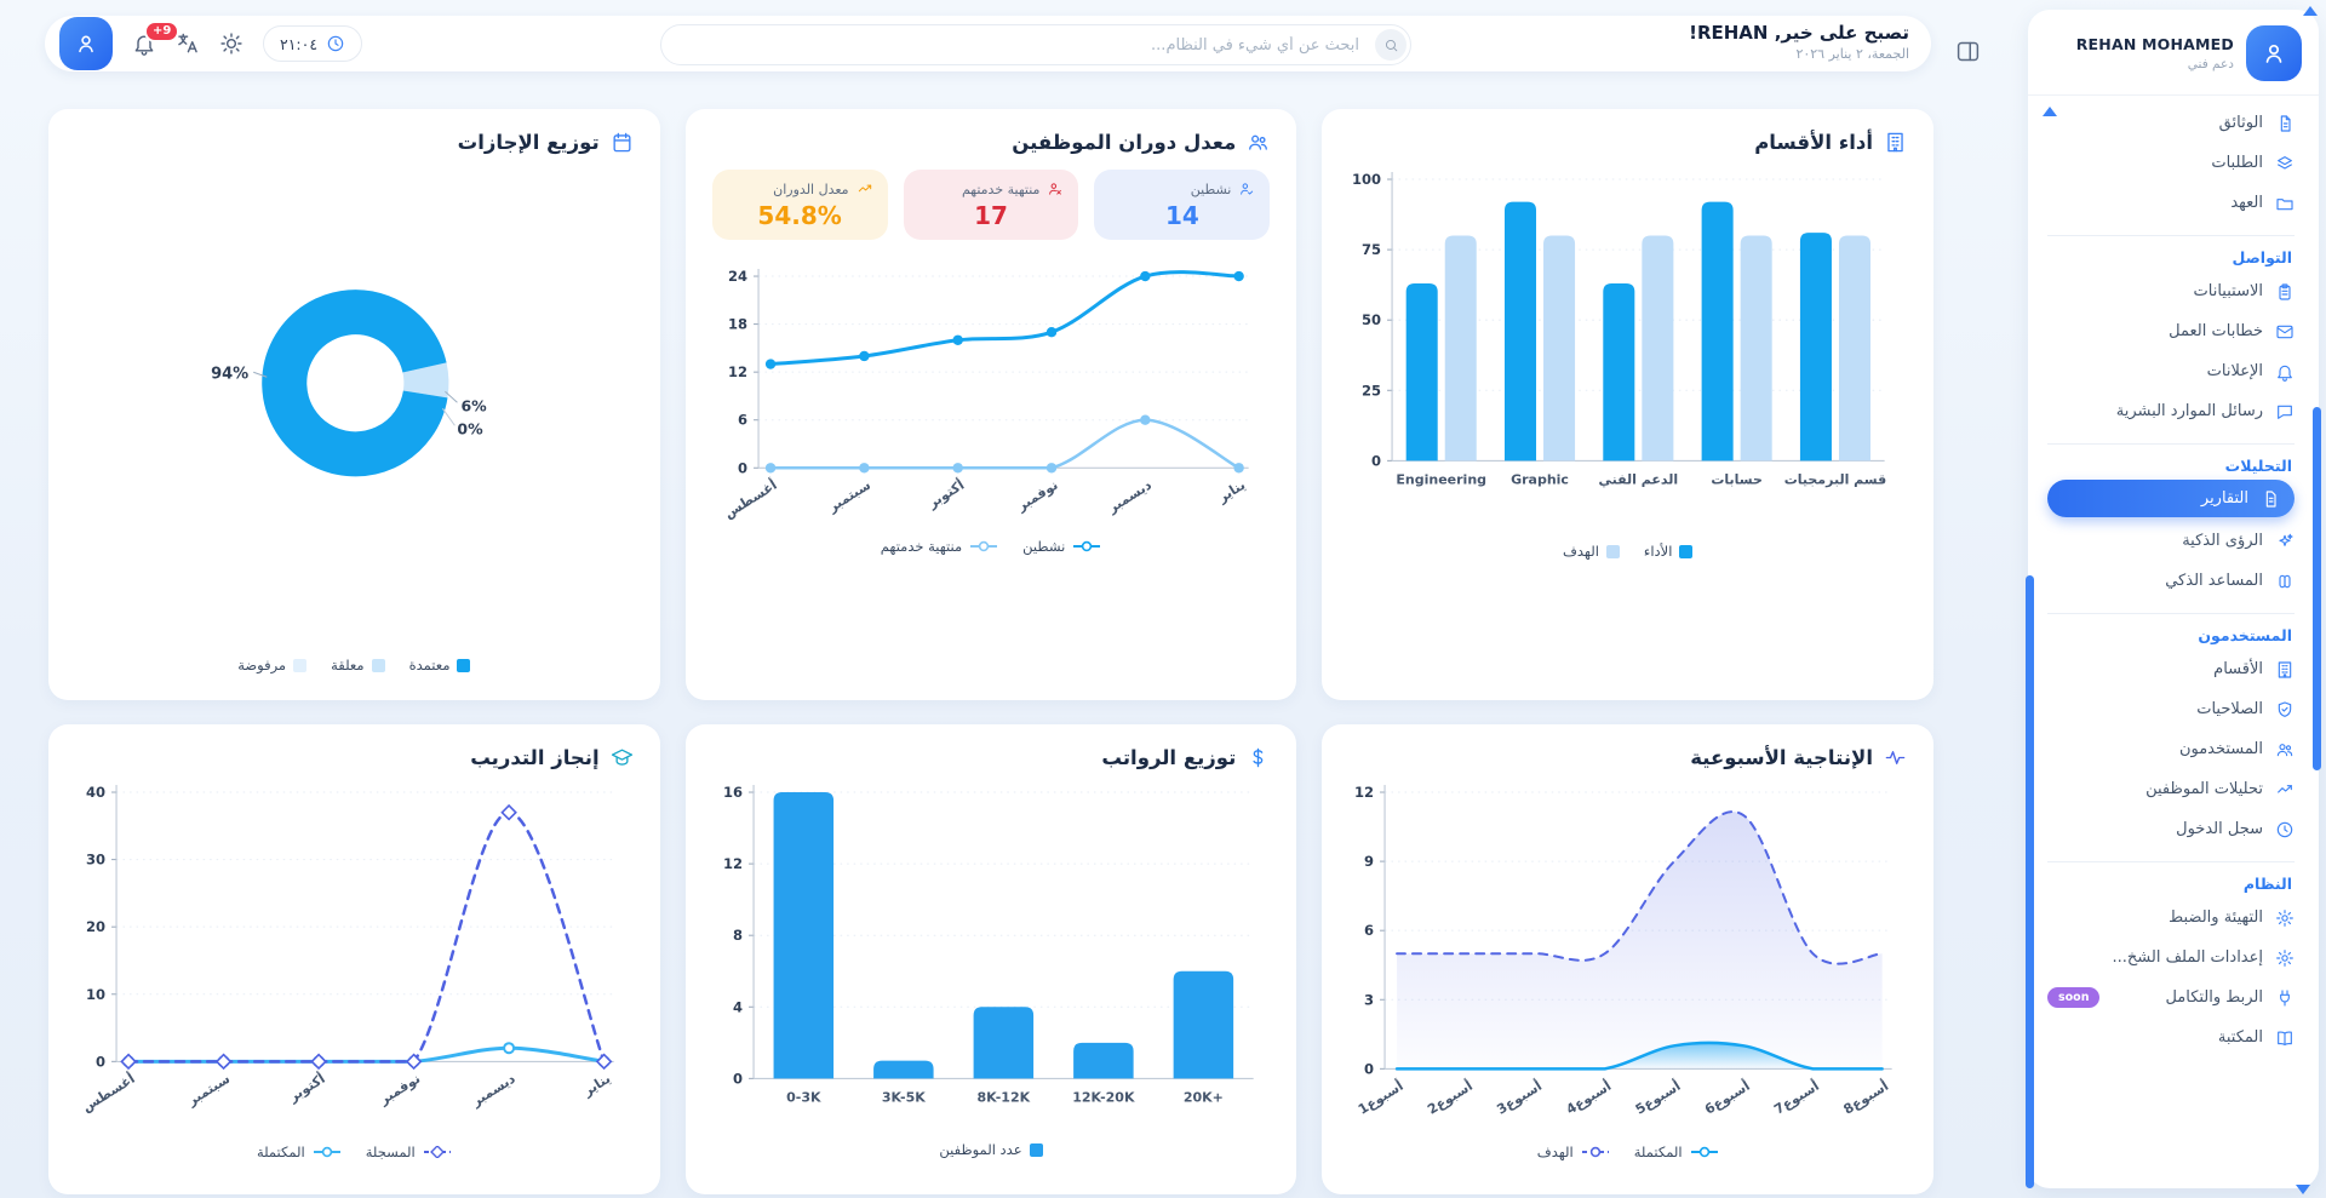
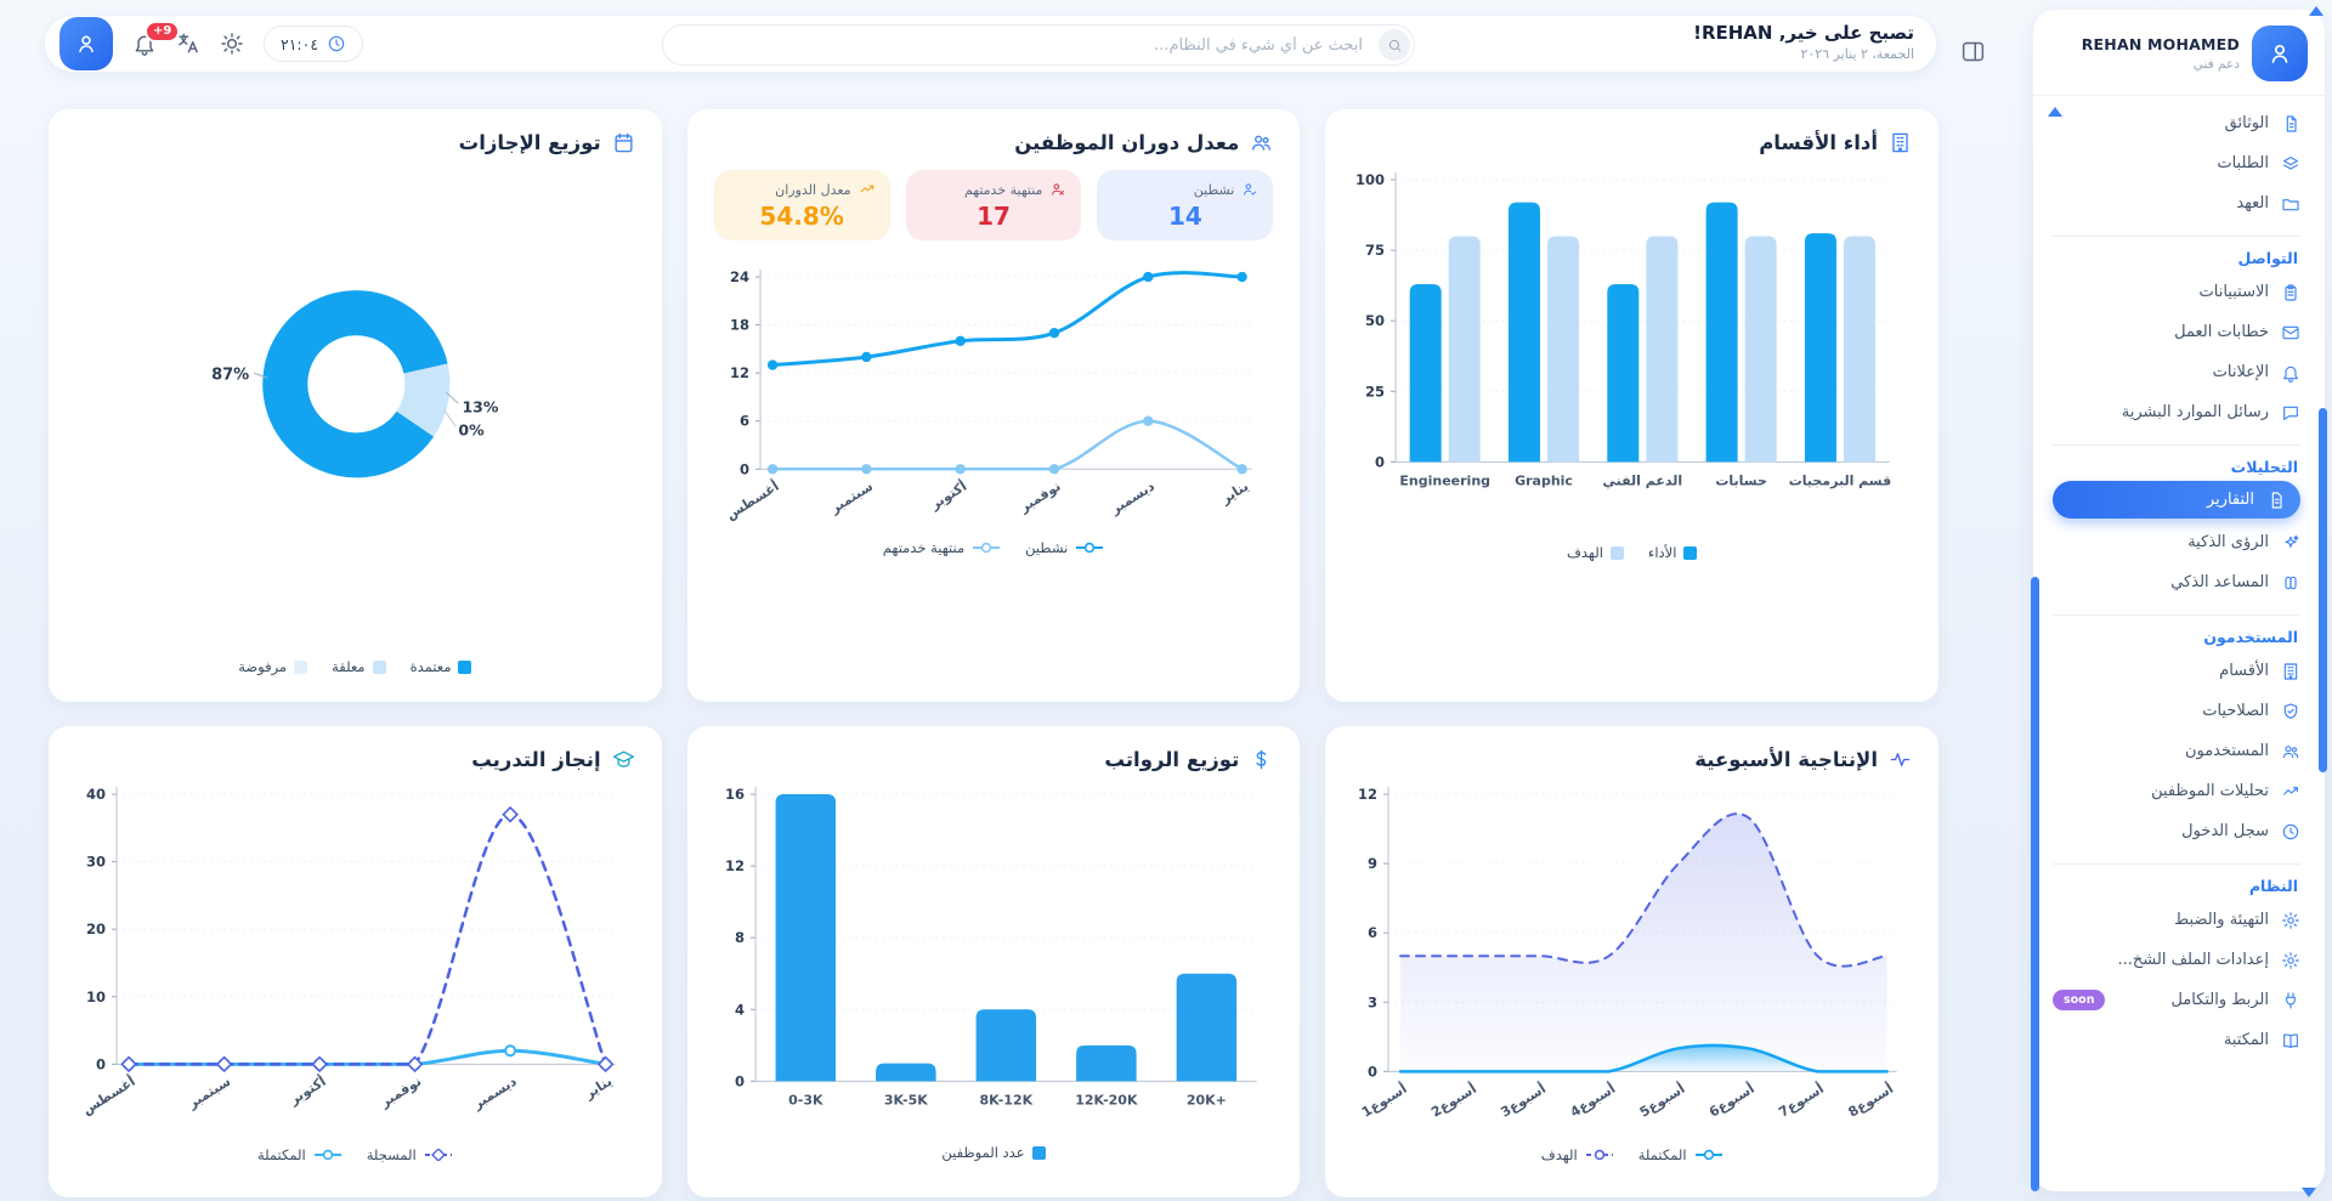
توزيع الإجازات/معتمدة: 94% -> 87%
توزيع الإجازات/معلقة: 6% -> 13%
